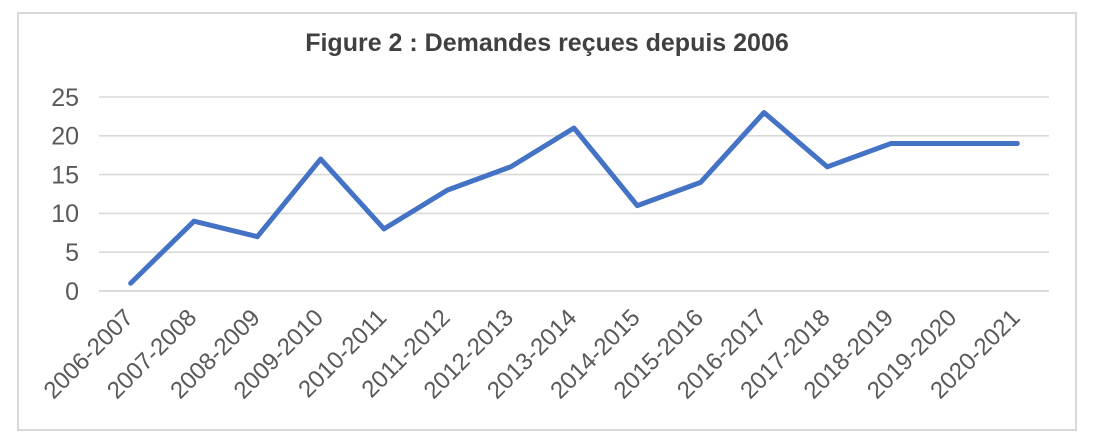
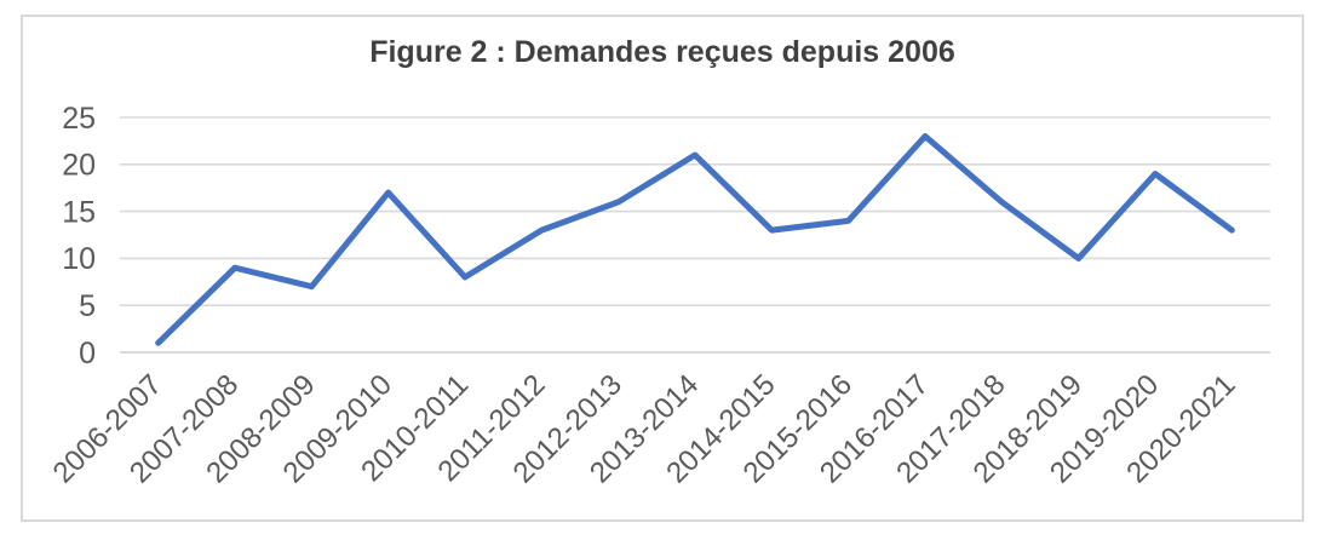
2014-2015: 11 -> 13
2018-2019: 19 -> 10
2020-2021: 19 -> 13
